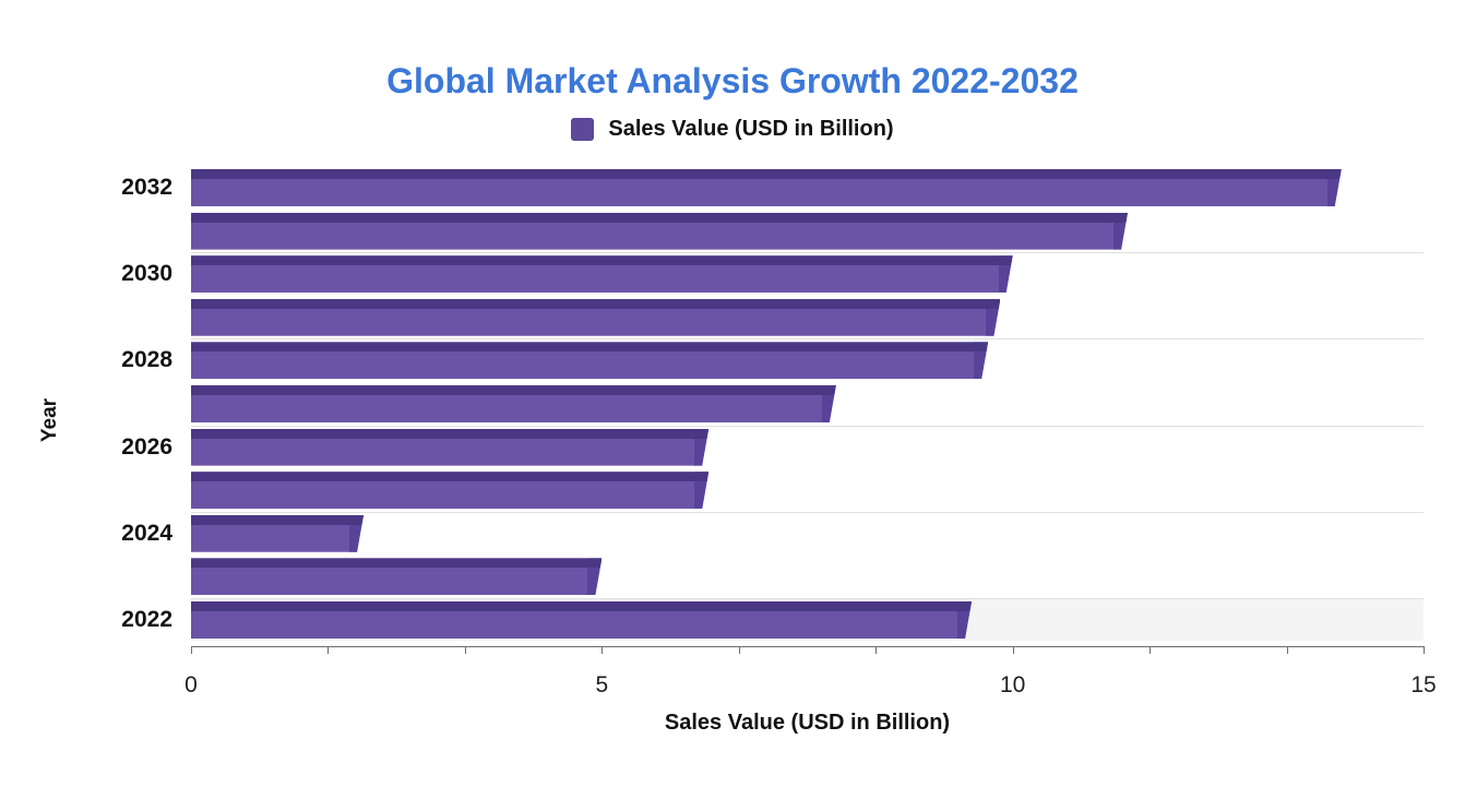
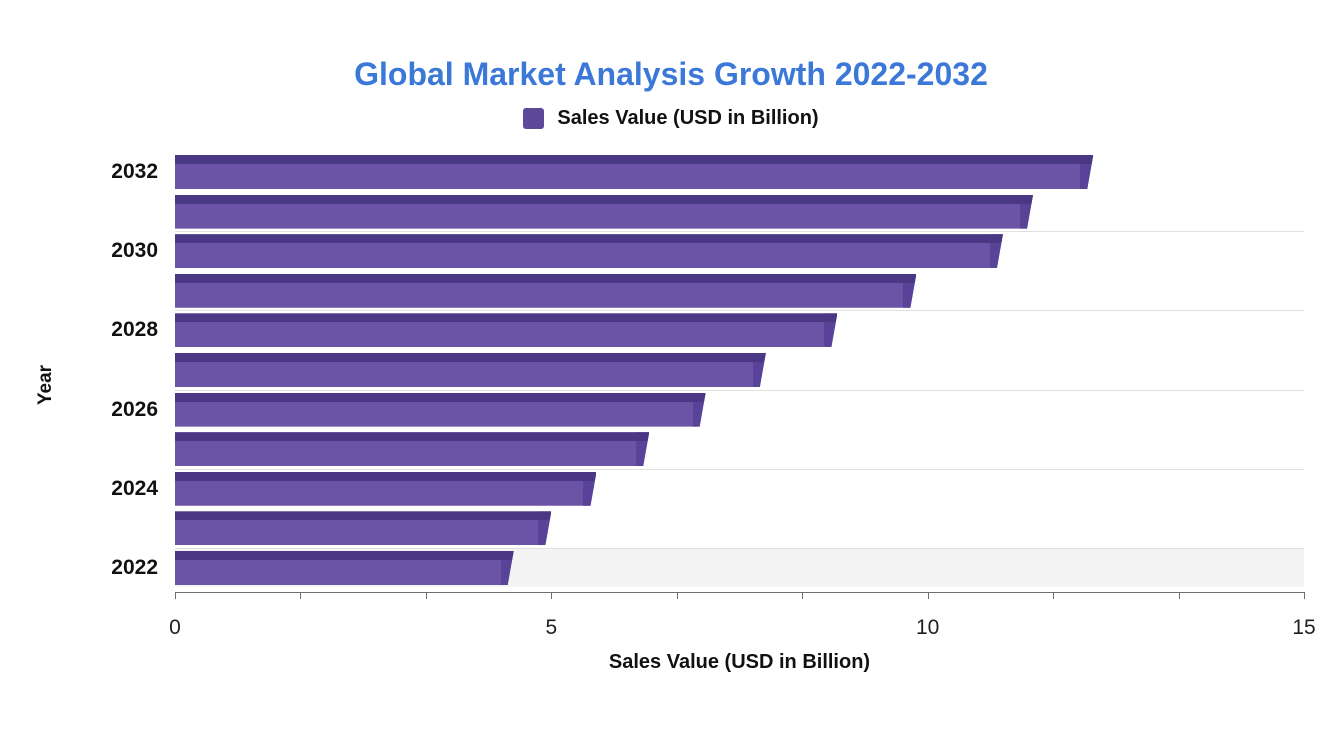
2022: 9.5 -> 4.5
2024: 2.1 -> 5.6
2026: 6.3 -> 7.0
2028: 9.7 -> 8.8
2030: 10.0 -> 11.0
2032: 14.0 -> 12.2
